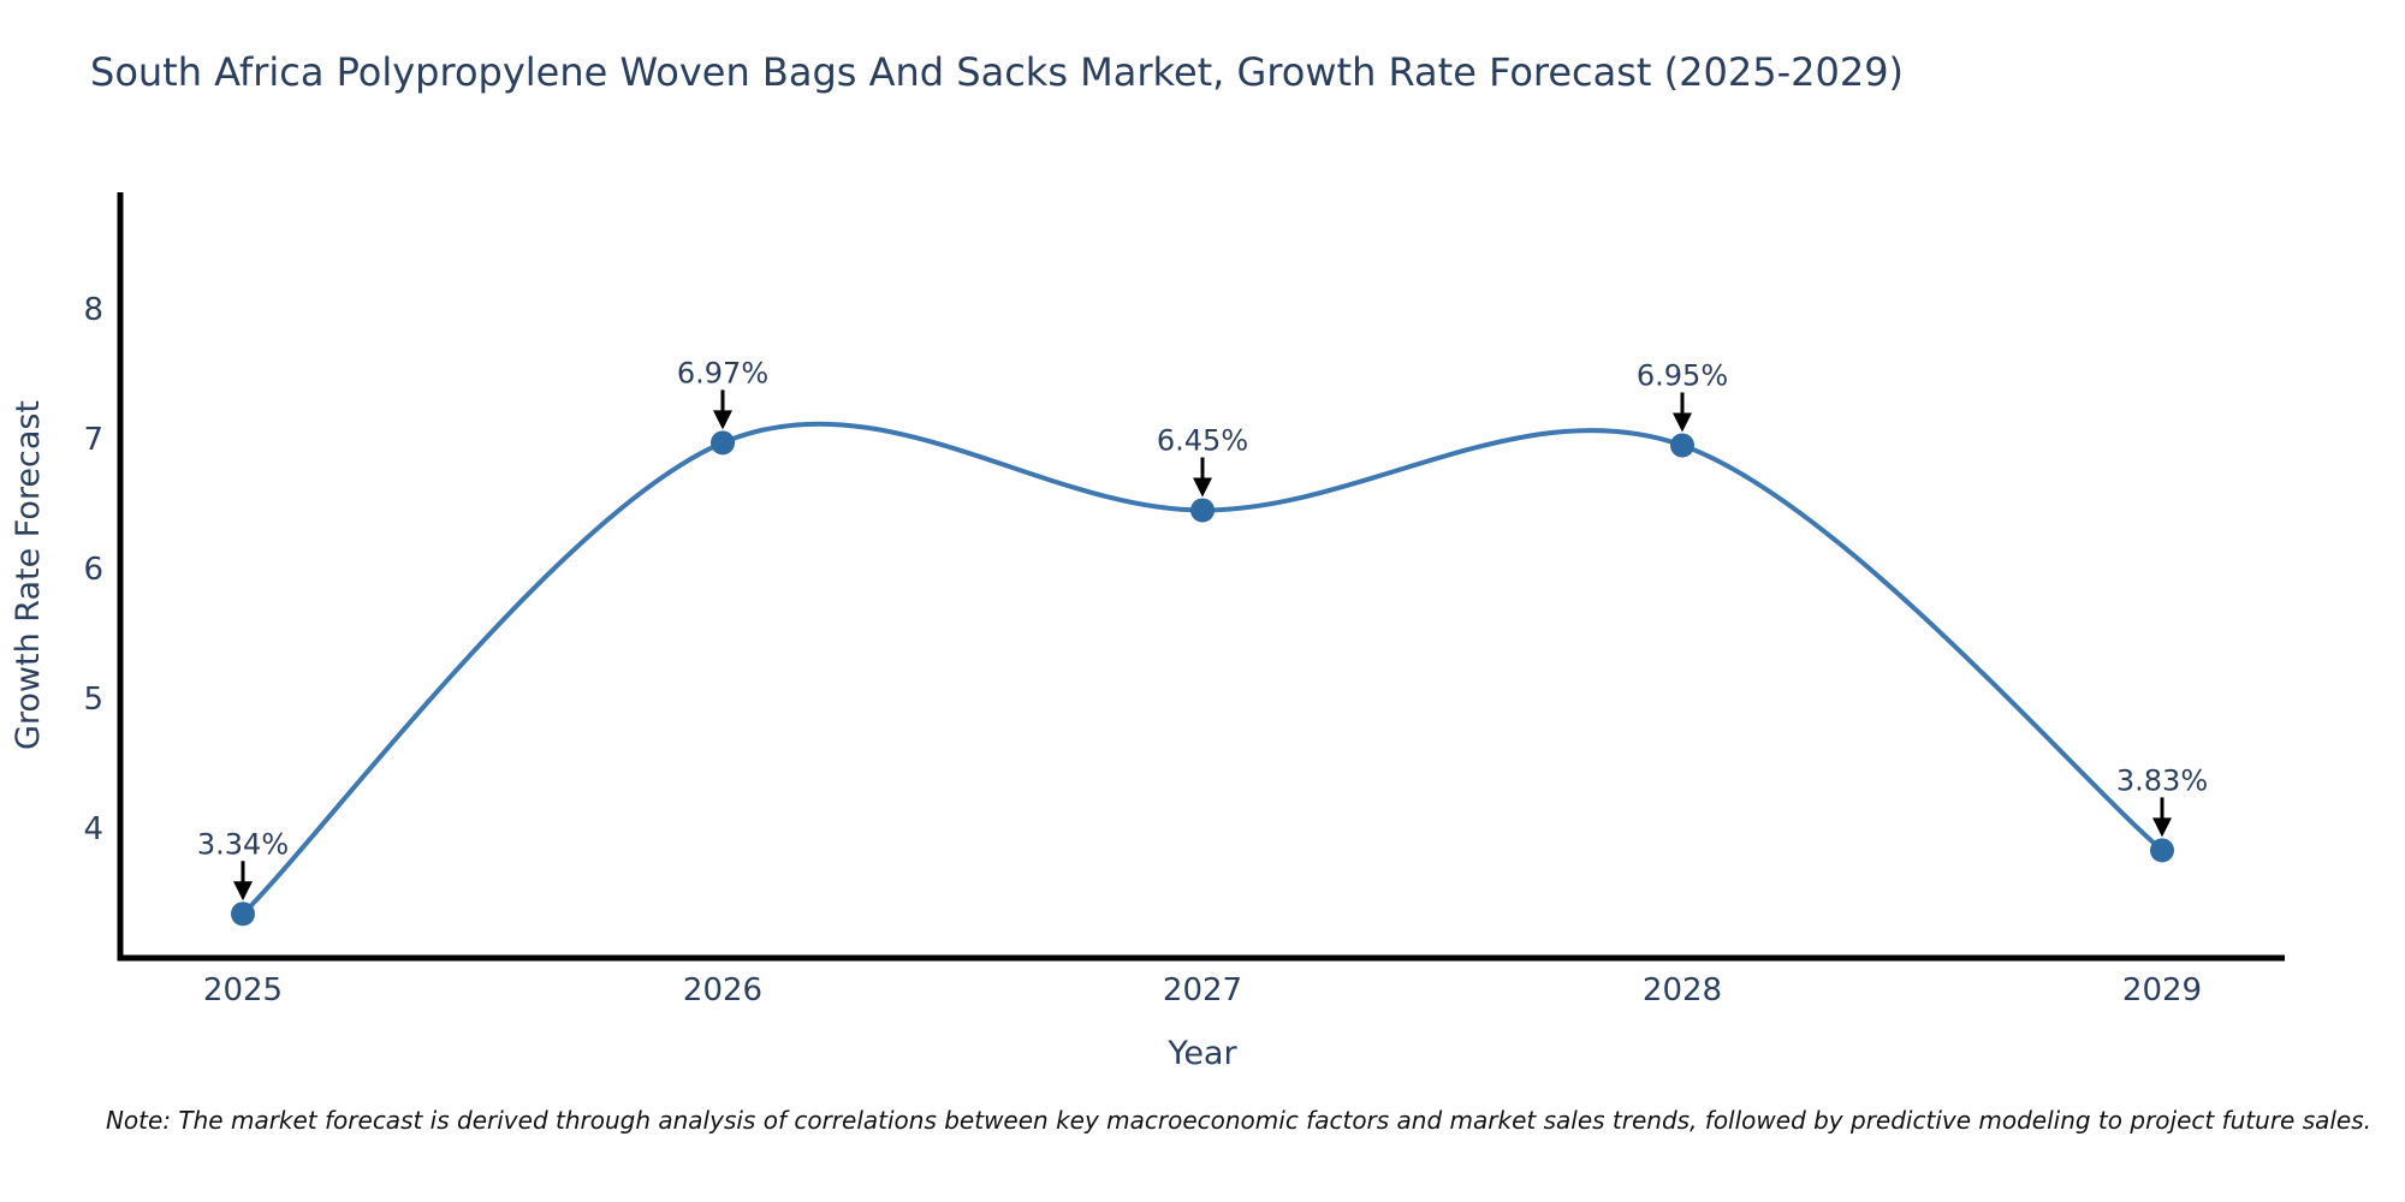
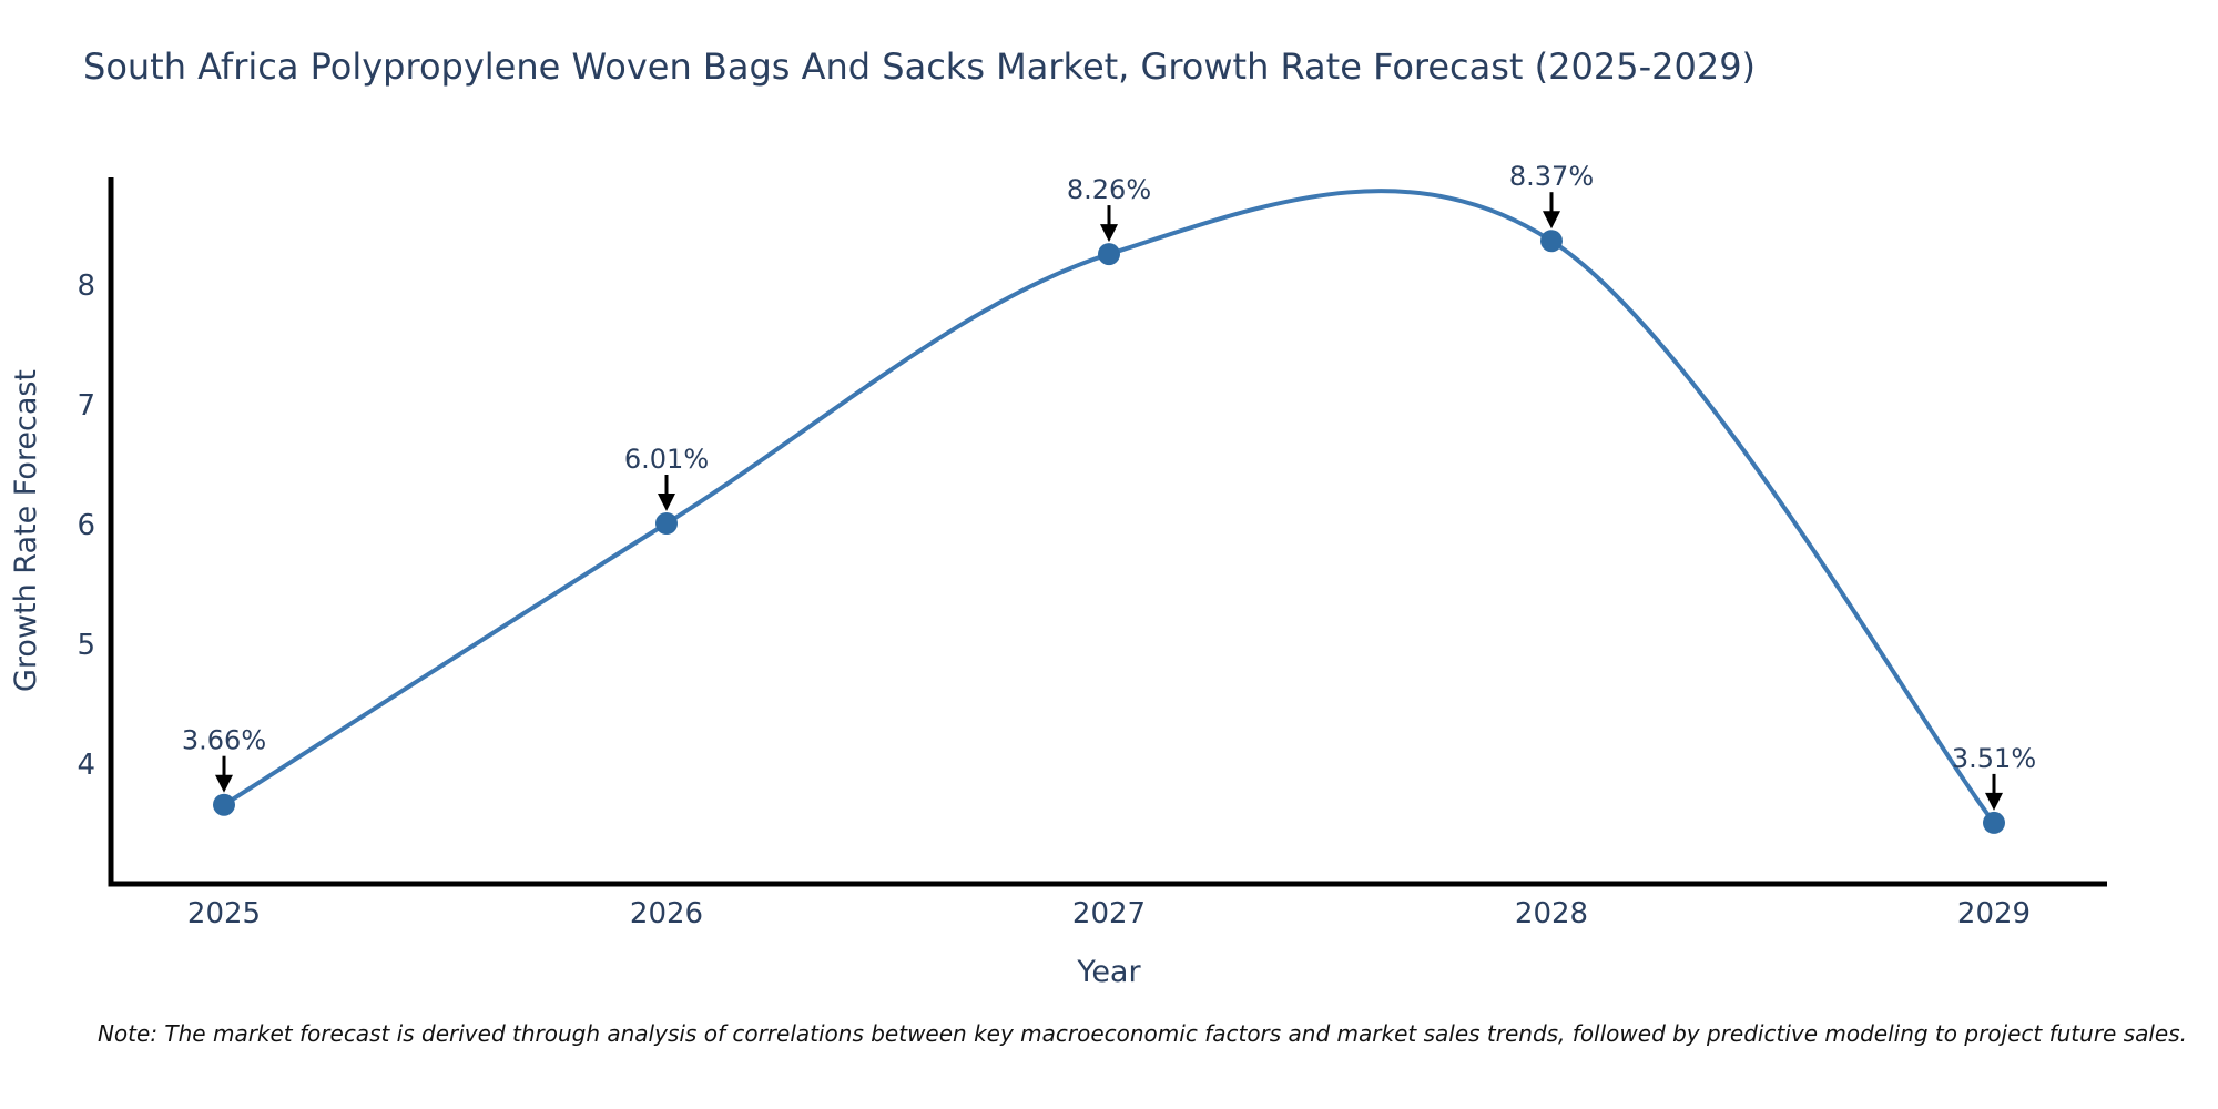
2025: 3.34% -> 3.66%
2026: 6.97% -> 6.01%
2027: 6.45% -> 8.26%
2028: 6.95% -> 8.37%
2029: 3.83% -> 3.51%
